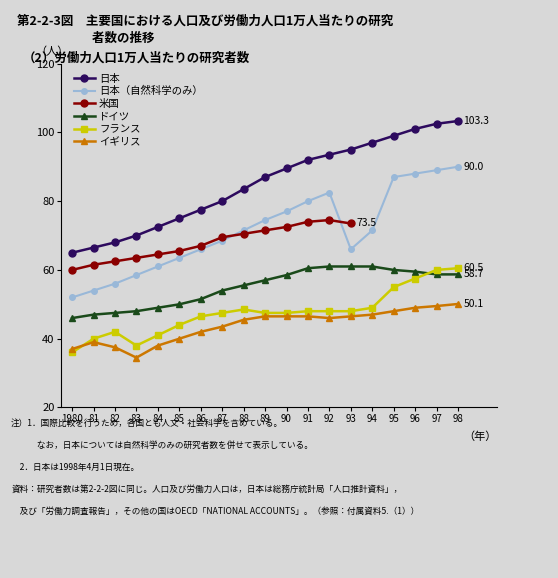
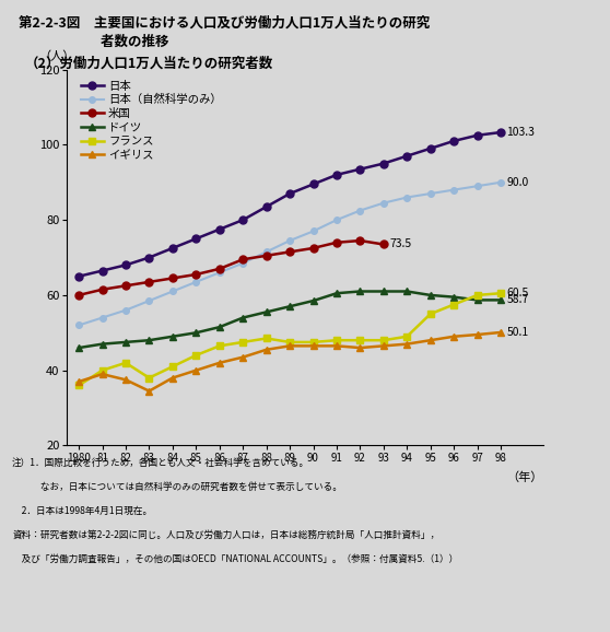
日本（自然科学のみ）/93: 66.0 -> 84.5
日本（自然科学のみ）/94: 71.5 -> 86.0
